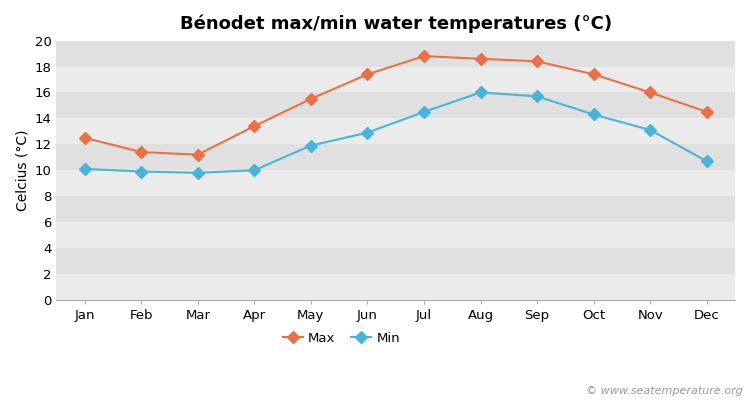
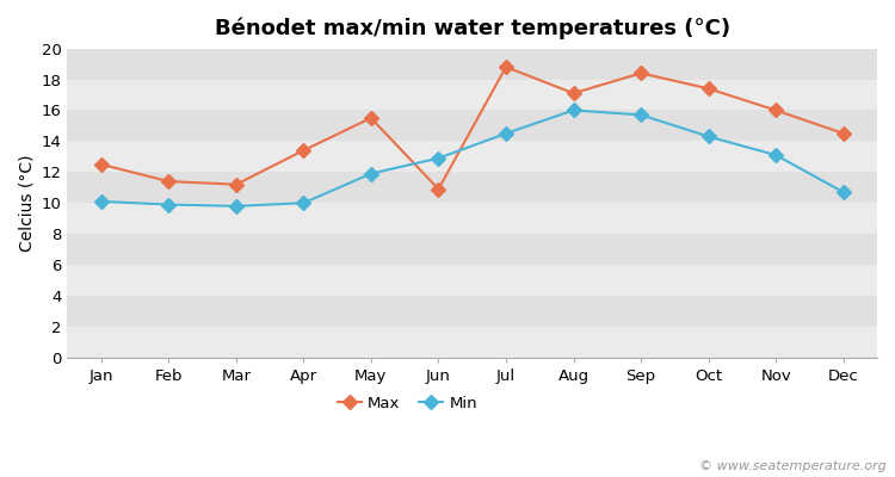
Max/Jun: 17.4 -> 10.9
Max/Aug: 18.6 -> 17.1
